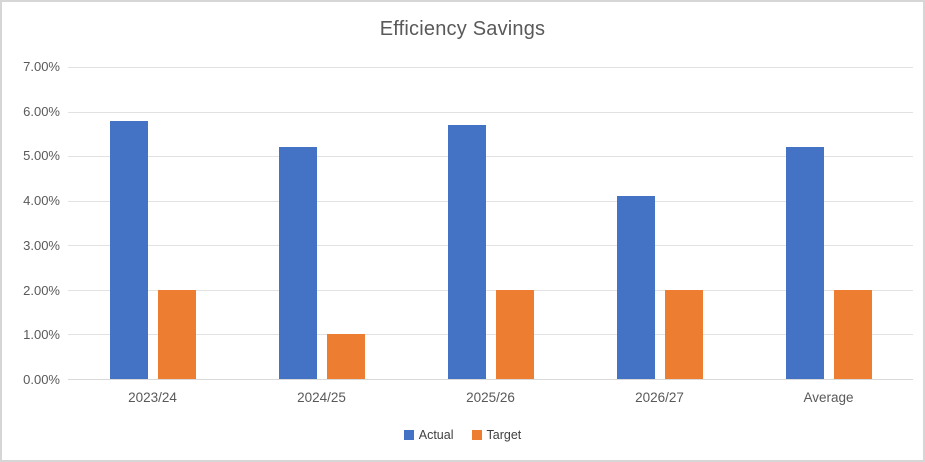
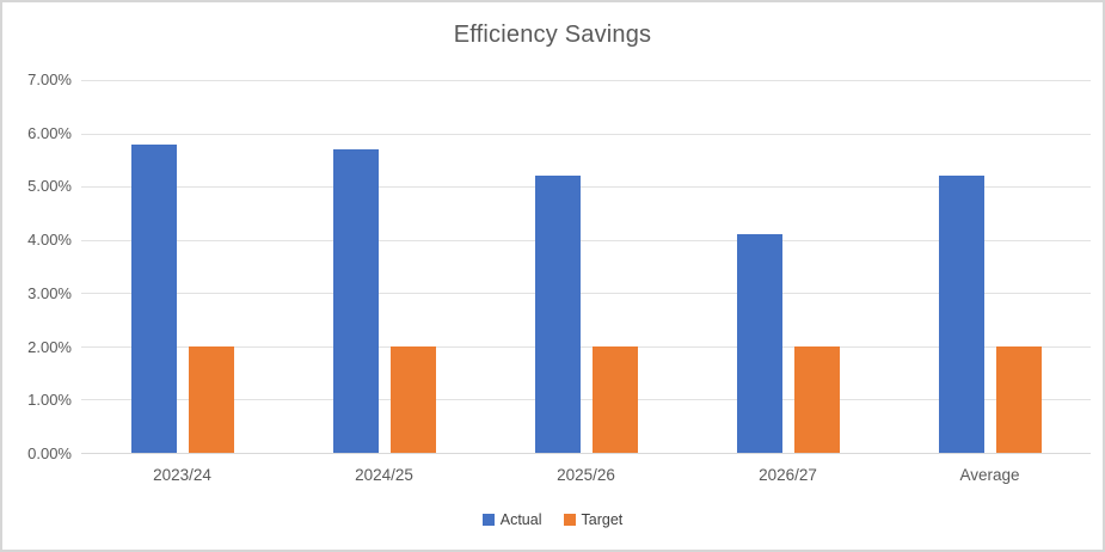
Actual/2024/25: 5.2% -> 5.7%
Target/2024/25: 1% -> 2%
Actual/2025/26: 5.7% -> 5.2%
